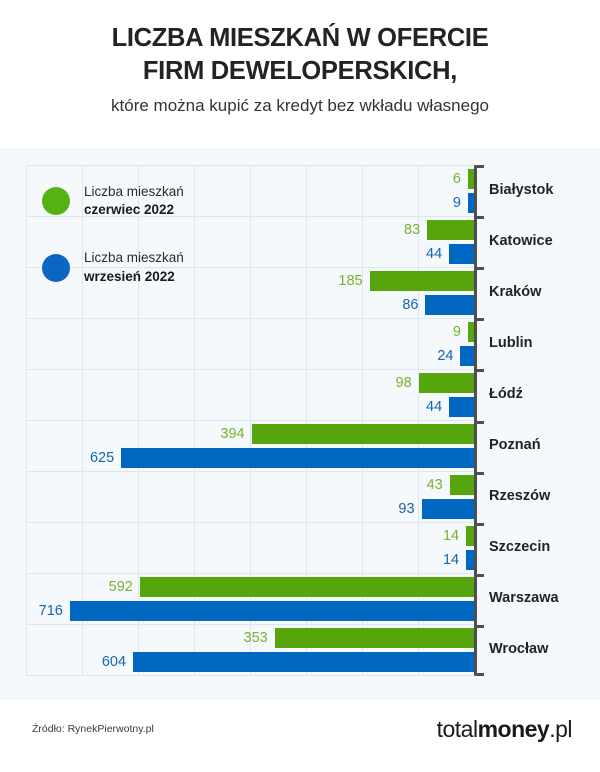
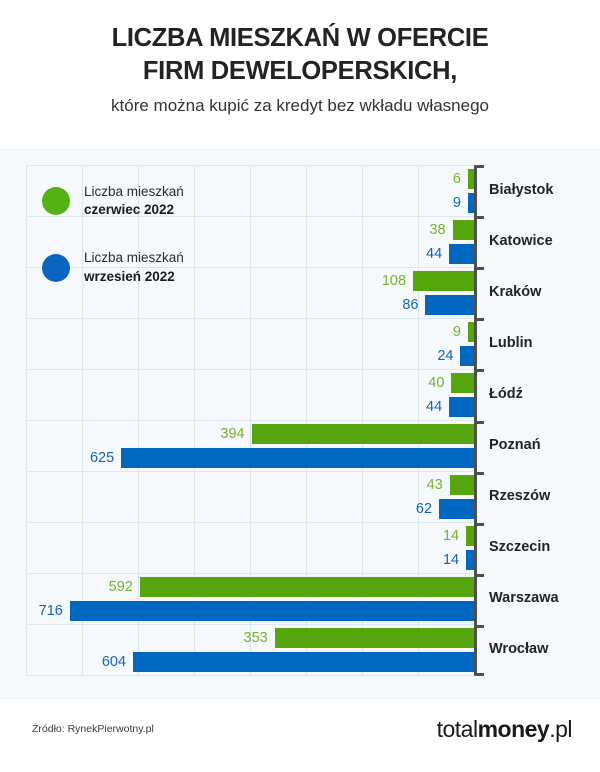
Liczba mieszkań czerwiec 2022/Katowice: 83 -> 38
Liczba mieszkań czerwiec 2022/Kraków: 185 -> 108
Liczba mieszkań czerwiec 2022/Łódź: 98 -> 40
Liczba mieszkań wrzesień 2022/Rzeszów: 93 -> 62
